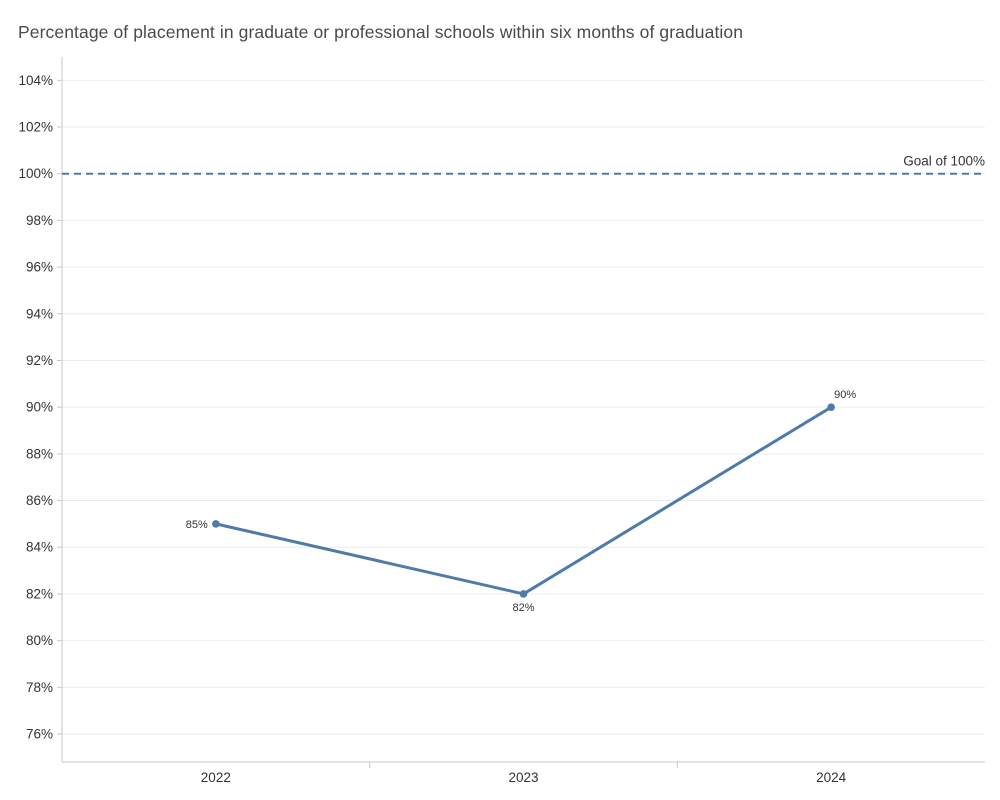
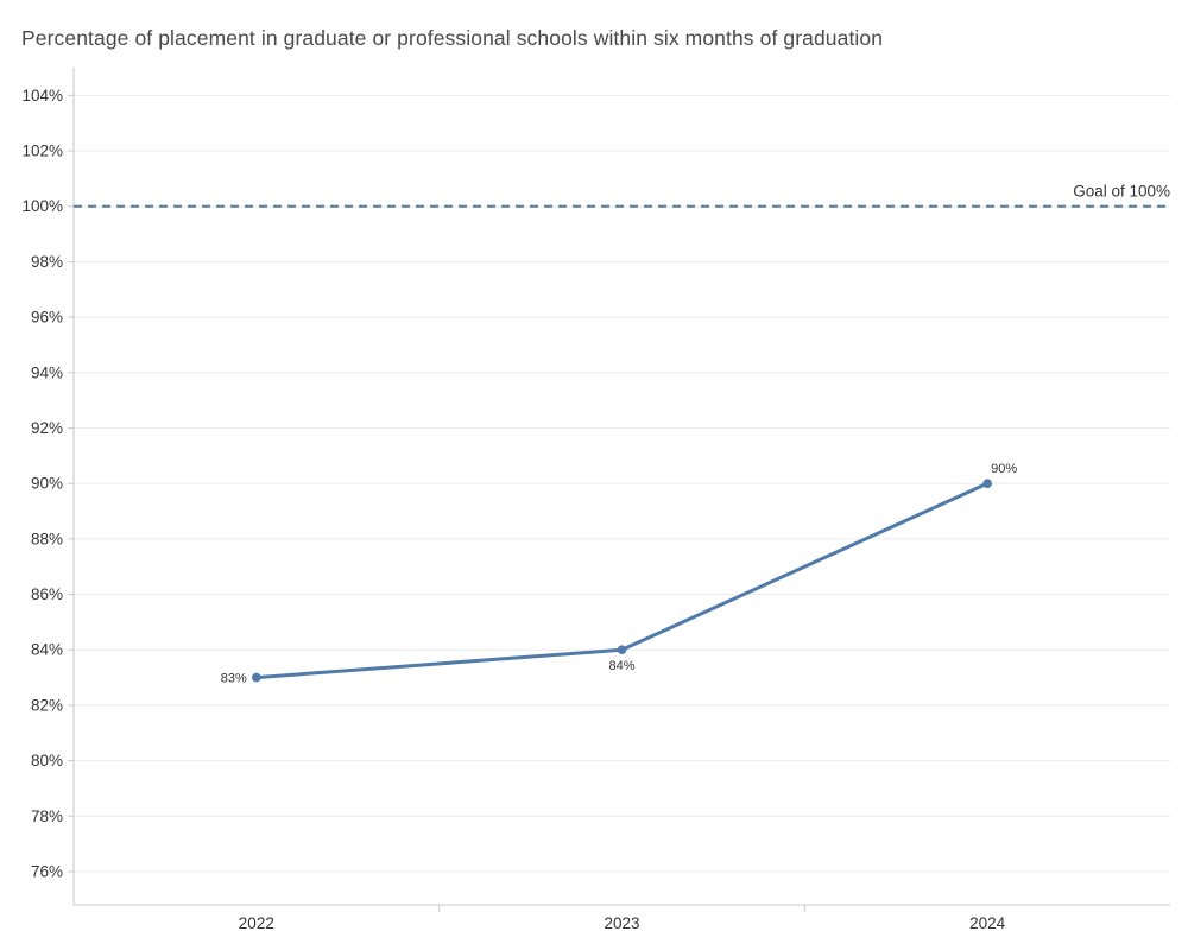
2022: 85% -> 83%
2023: 82% -> 84%
